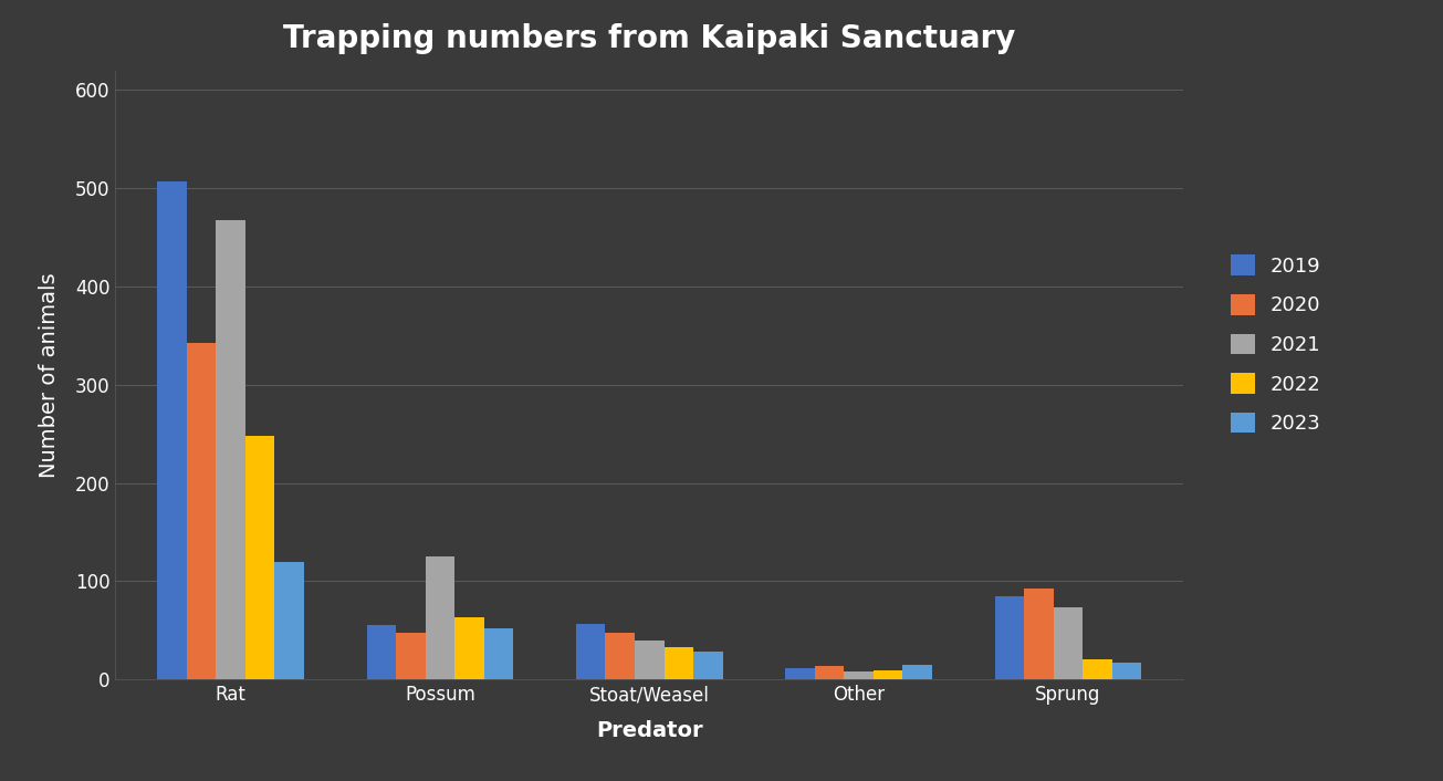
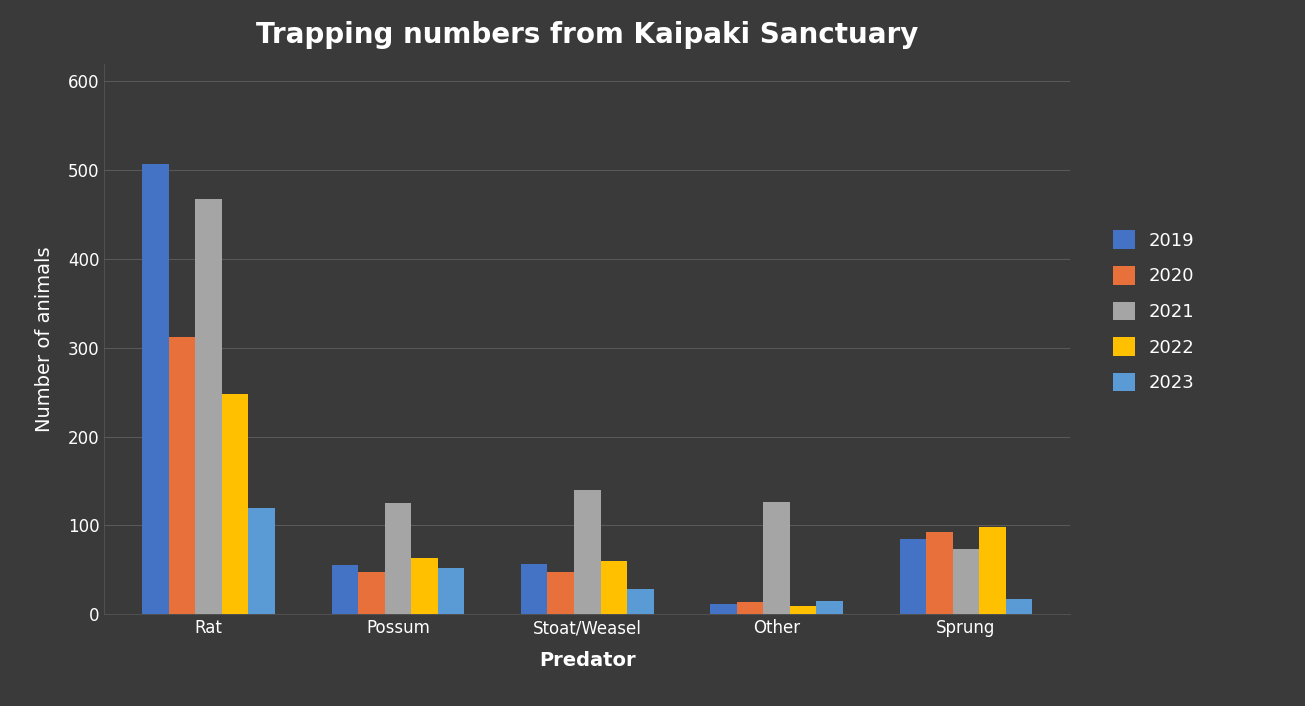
2020/Rat: 343 -> 312
2021/Stoat/Weasel: 40 -> 140
2022/Stoat/Weasel: 33 -> 60
2021/Other: 8 -> 126
2022/Sprung: 20 -> 98
